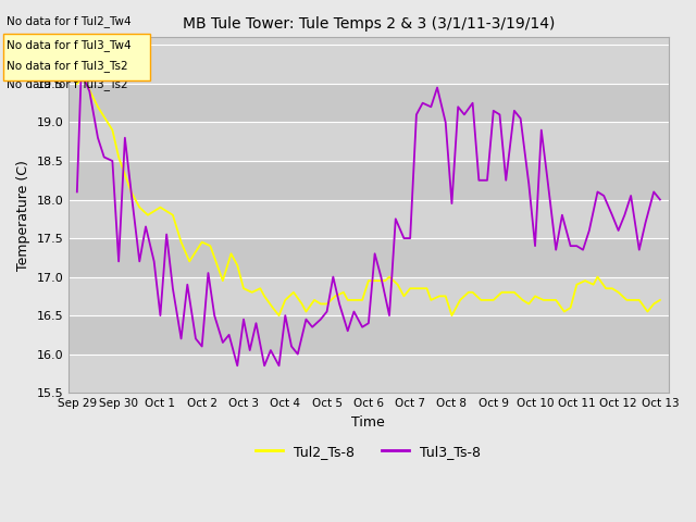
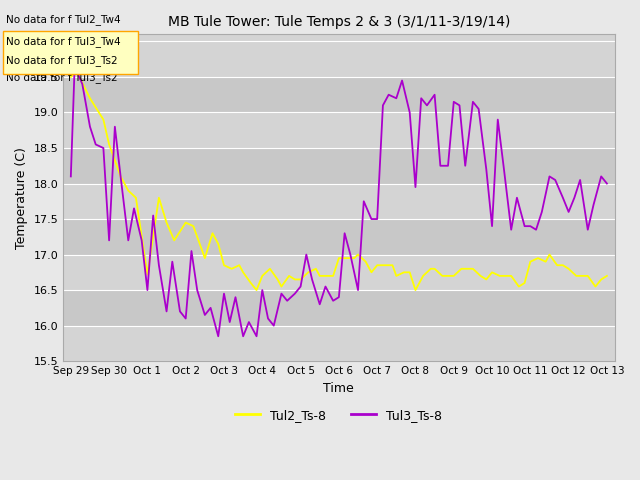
Tul2_Ts-8/Oct 1: 17.90 -> 16.72
